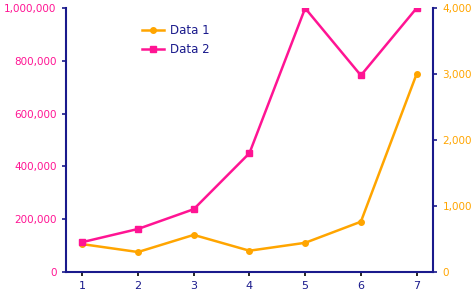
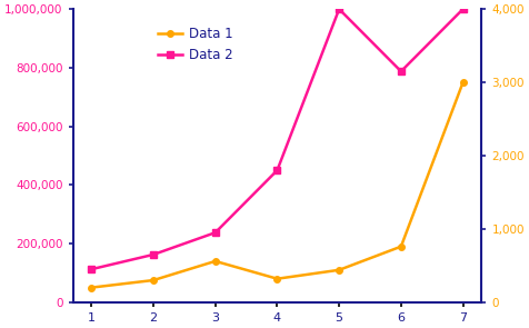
Data 1/1: 105,000 -> 50,000
Data 2/6: 2,980 -> 3,150
